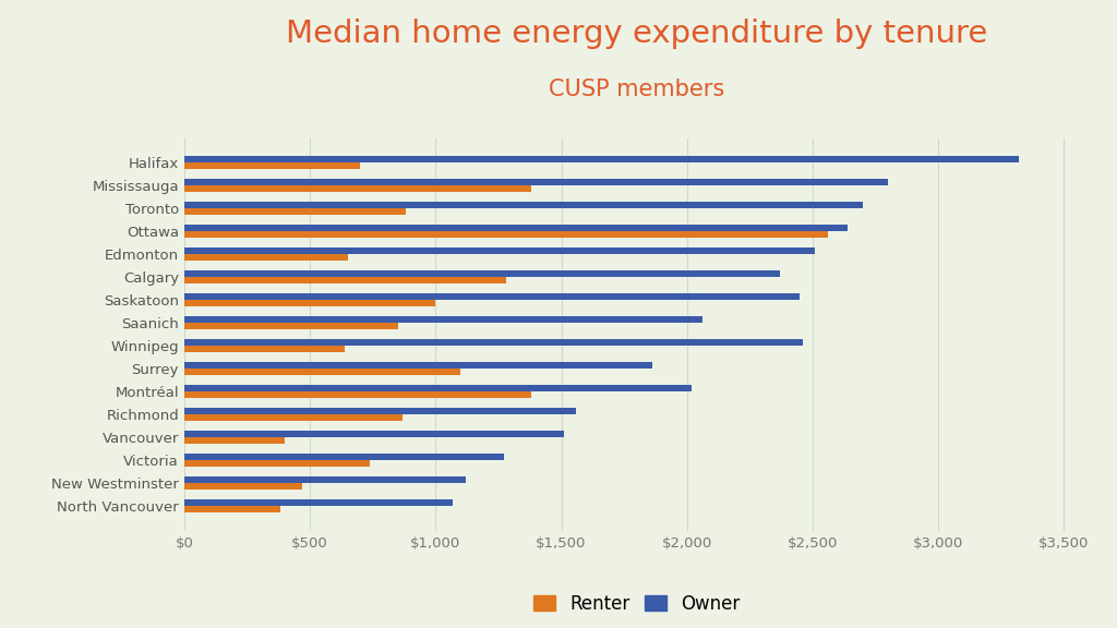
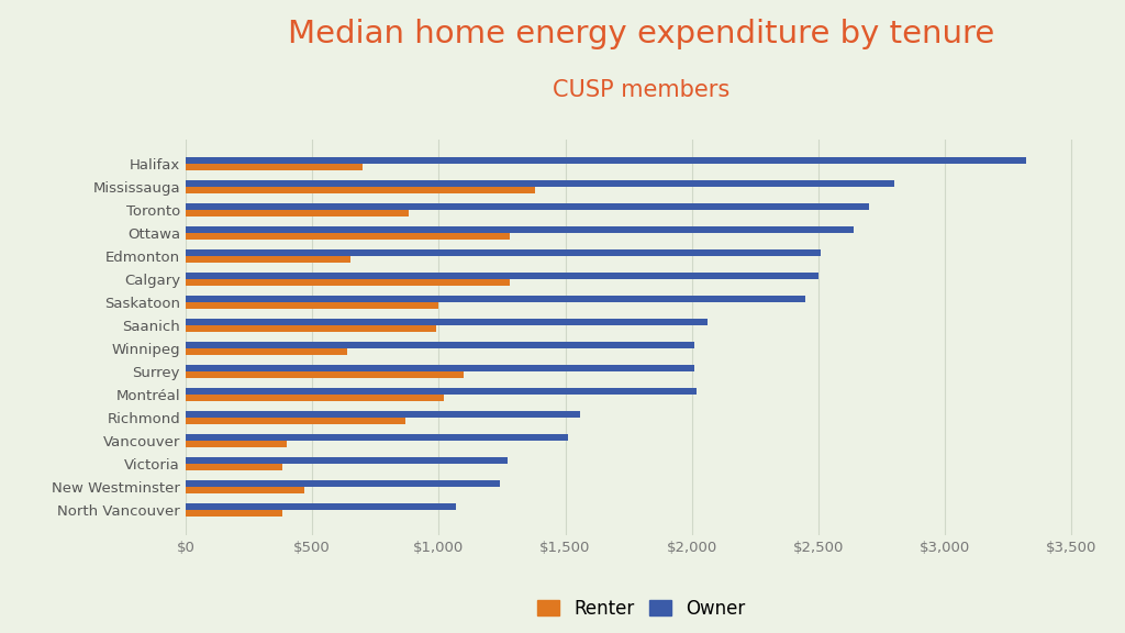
Renter/Ottawa: $2,560 -> $1,280
Owner/Calgary: $2,370 -> $2,500
Renter/Saanich: $850 -> $990
Owner/Winnipeg: $2,460 -> $2,010
Owner/Surrey: $1,860 -> $2,010
Renter/Montréal: $1,380 -> $1,020
Renter/Victoria: $740 -> $380
Owner/New Westminster: $1,120 -> $1,240
